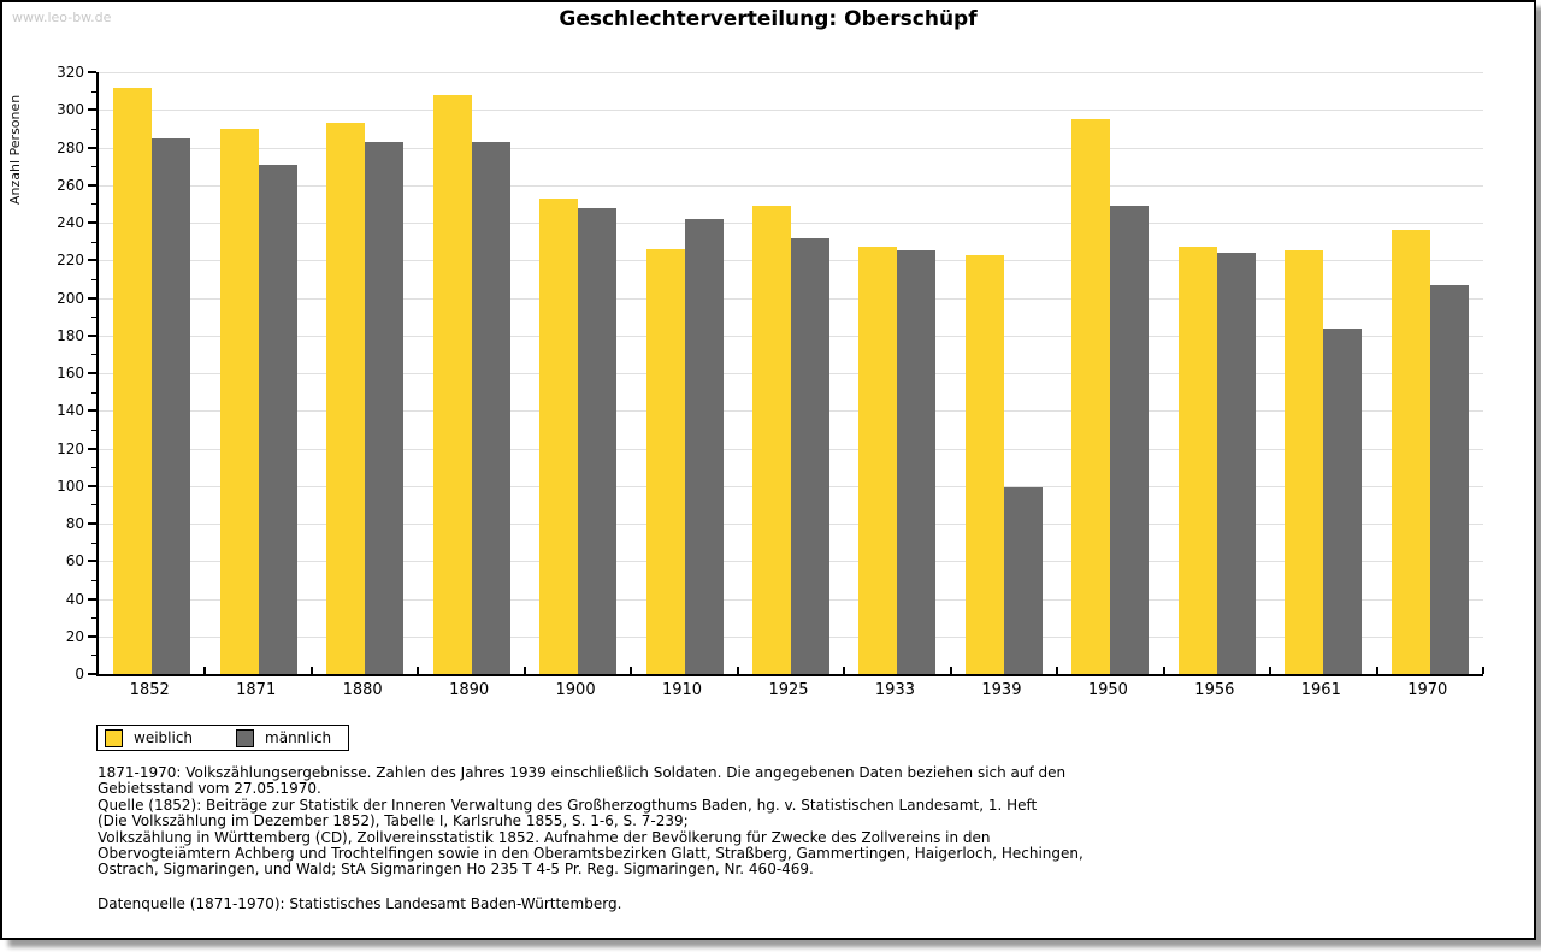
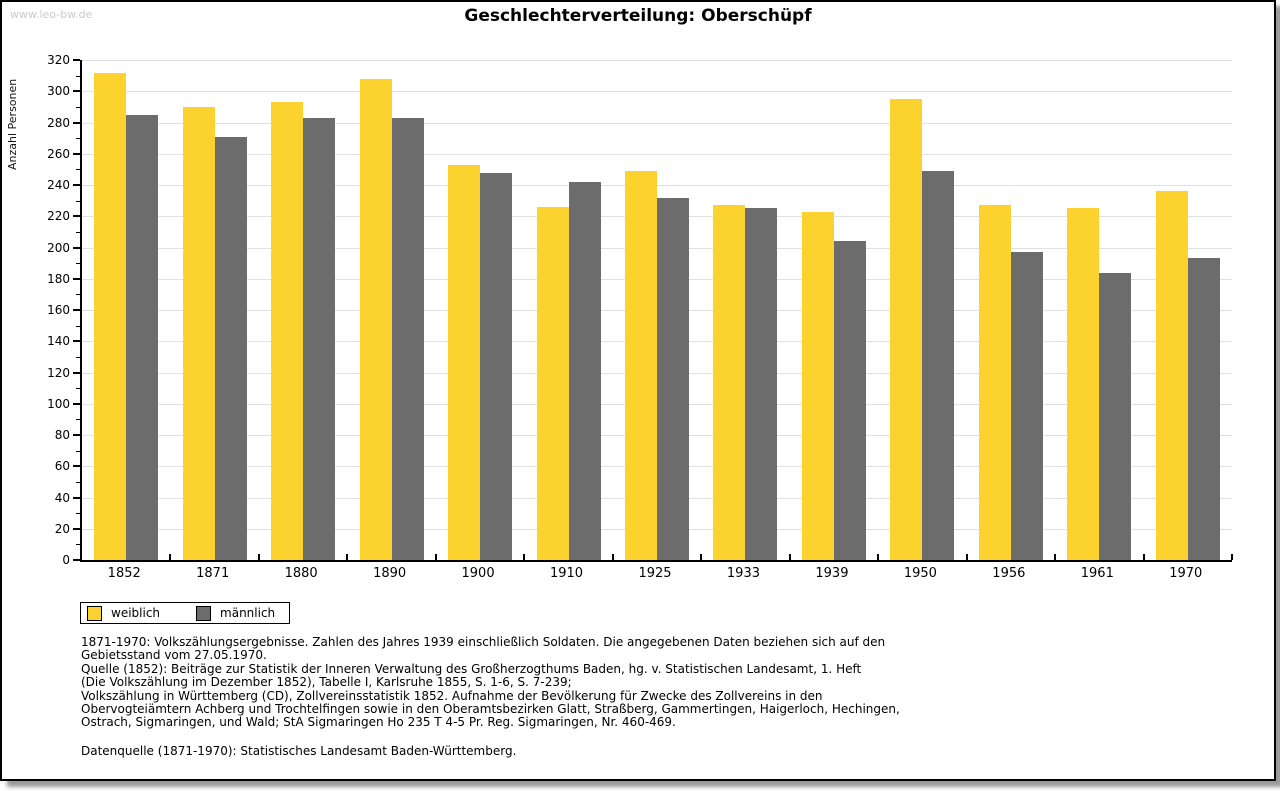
männlich/1939: 99 -> 204
männlich/1956: 224 -> 197
männlich/1970: 207 -> 193
